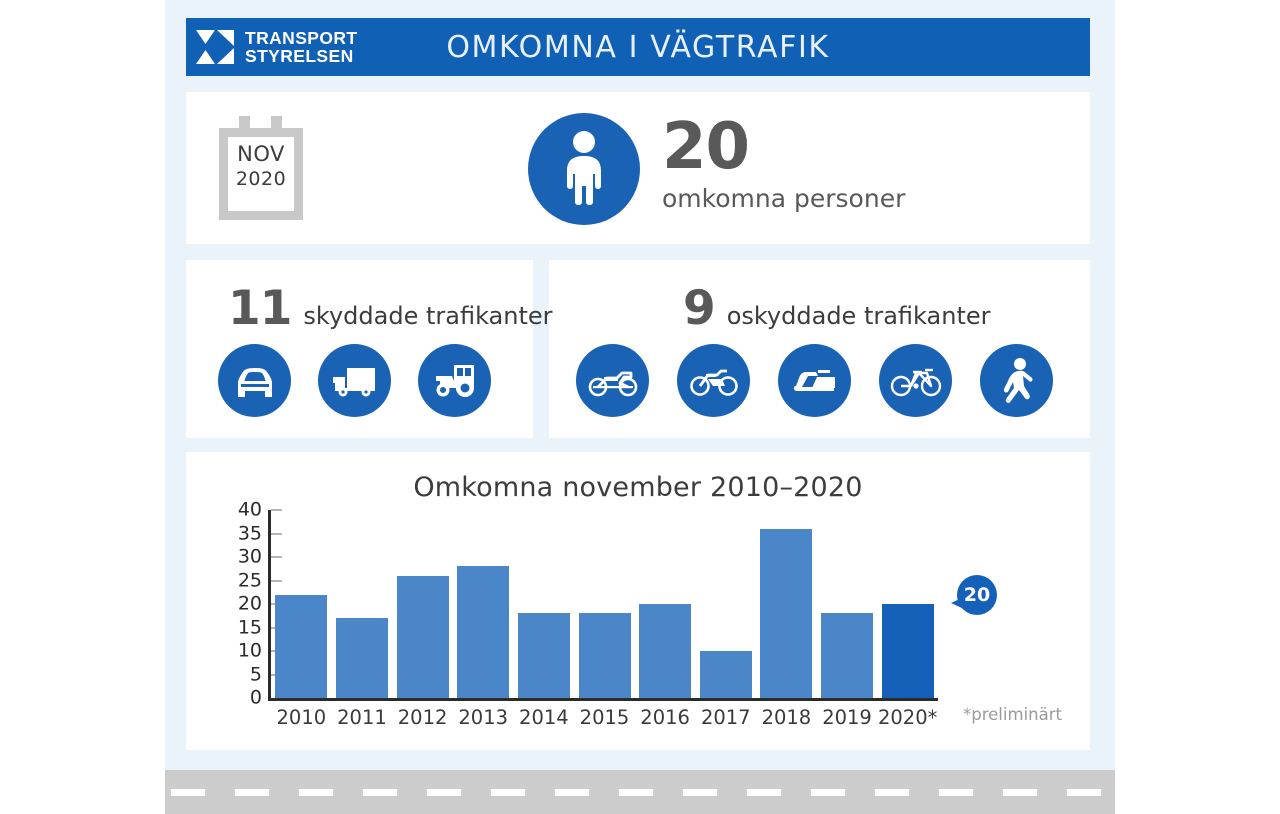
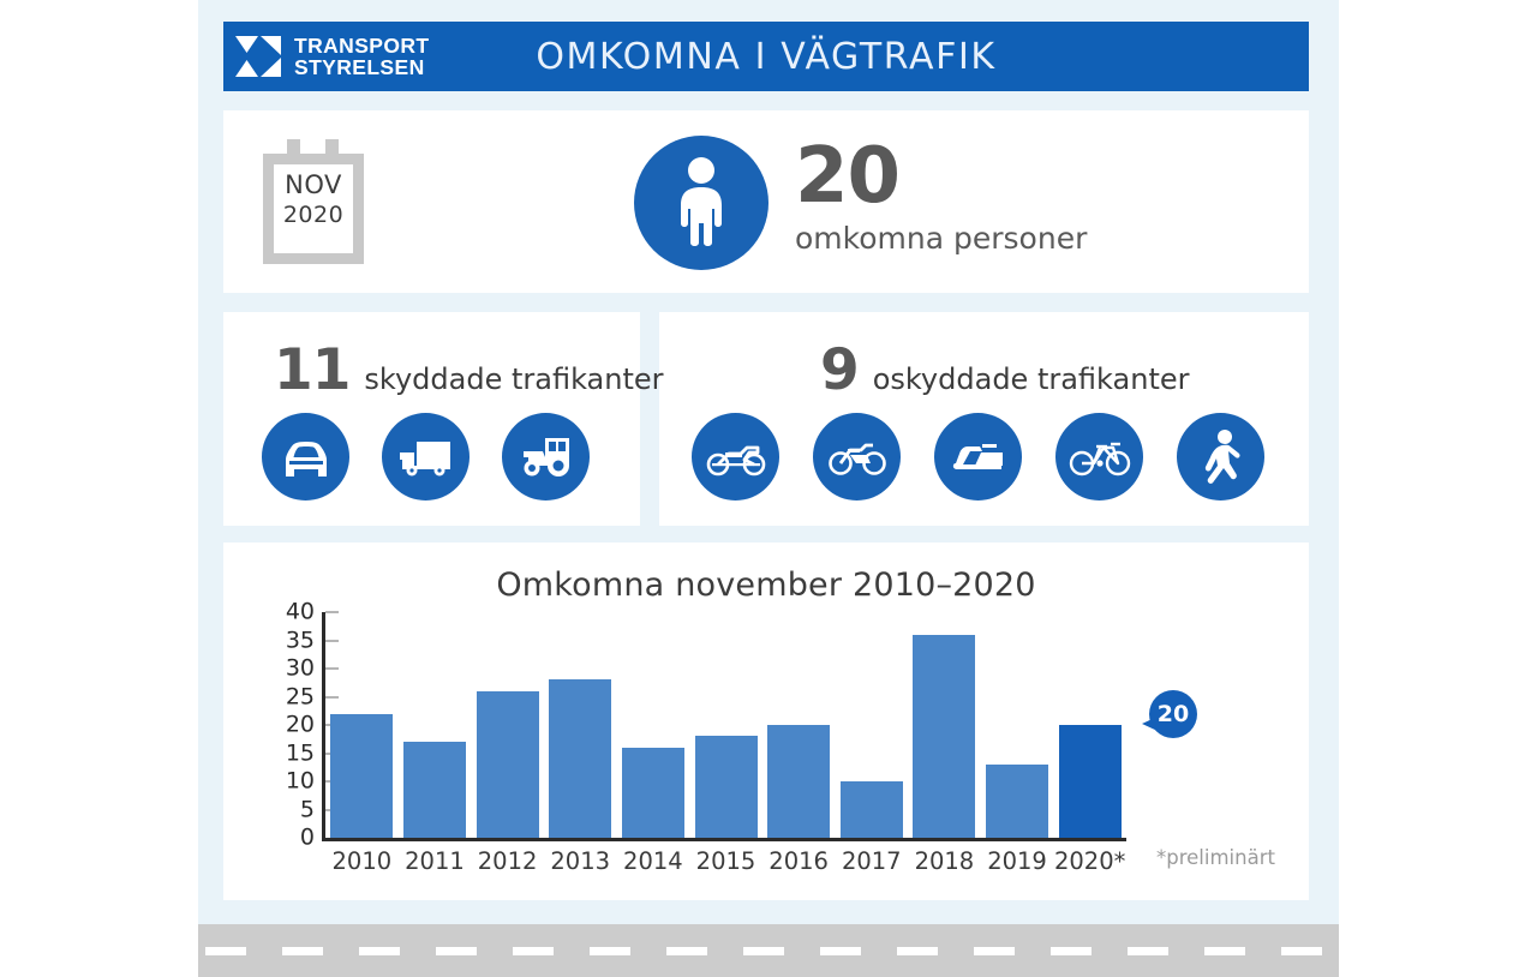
2014: 18 -> 16
2019: 18 -> 13
